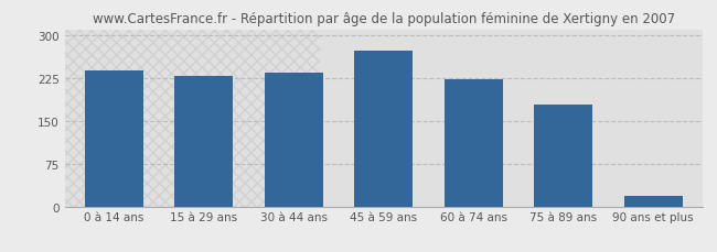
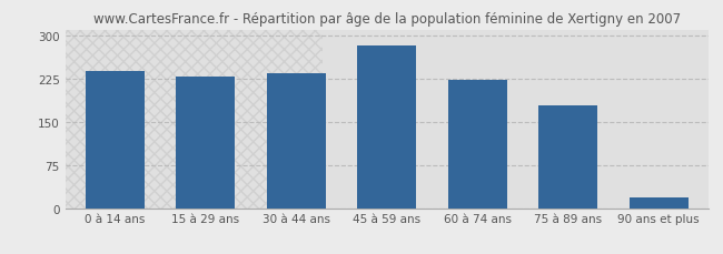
45 à 59 ans: 272 -> 283
